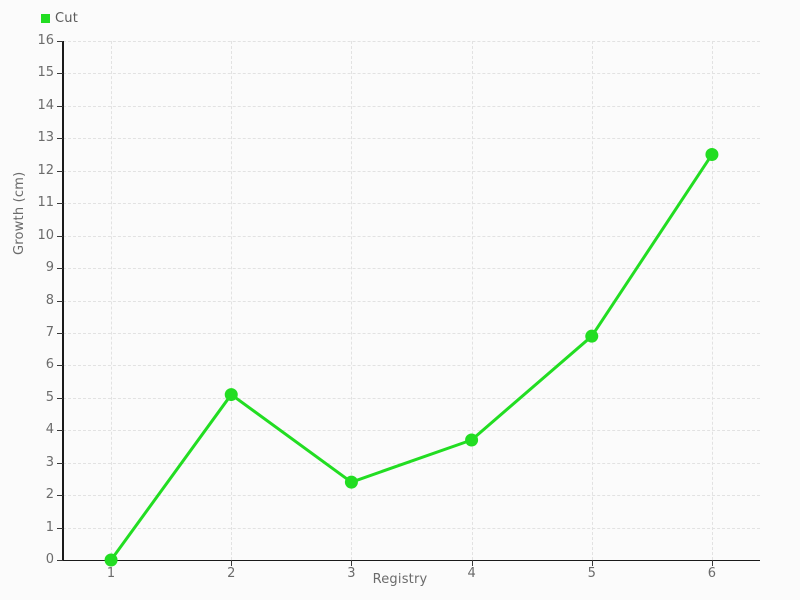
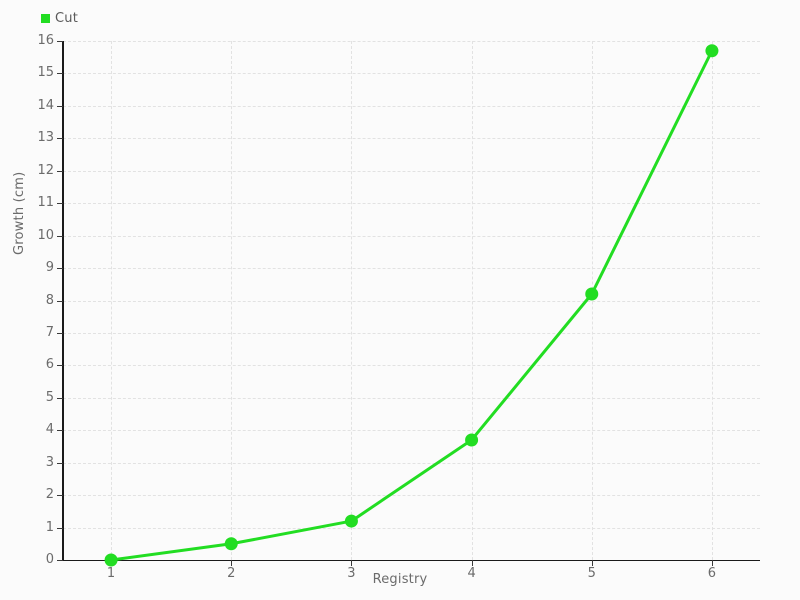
2: 5.1 -> 0.5
3: 2.4 -> 1.2
5: 6.9 -> 8.2
6: 12.5 -> 15.7
